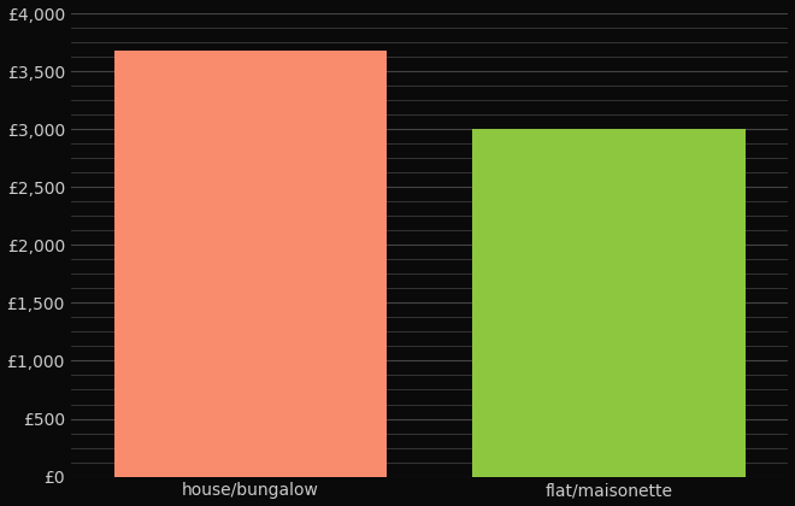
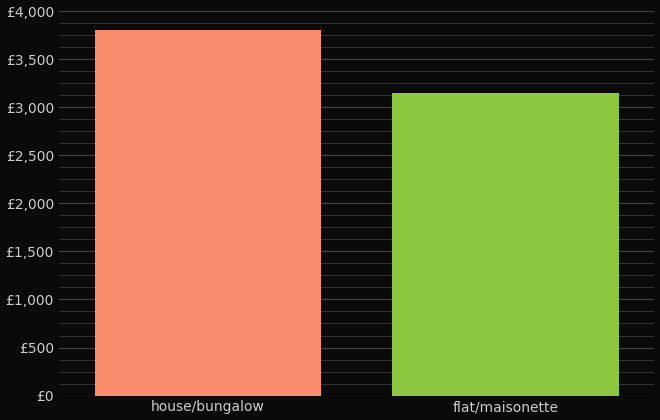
house/bungalow: £3,680 -> £3,800
flat/maisonette: £3,000 -> £3,150
